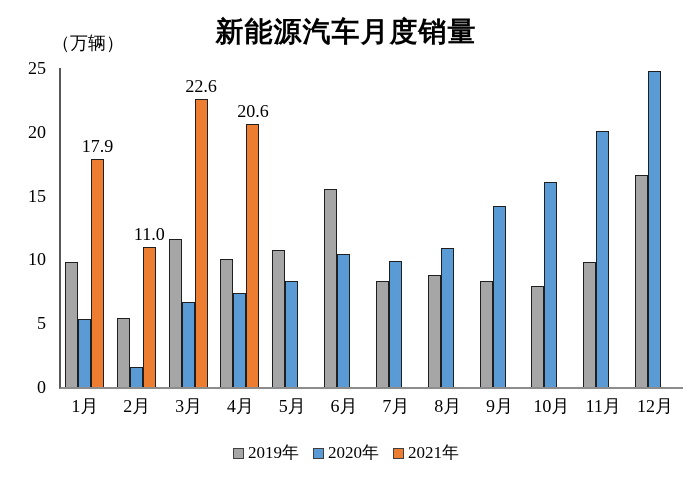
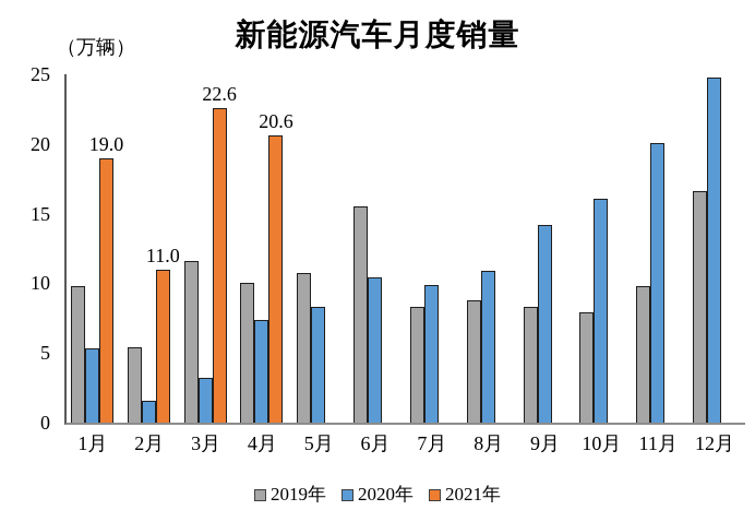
2021年/1月: 17.9 -> 19.0
2020年/3月: 6.7 -> 3.2
